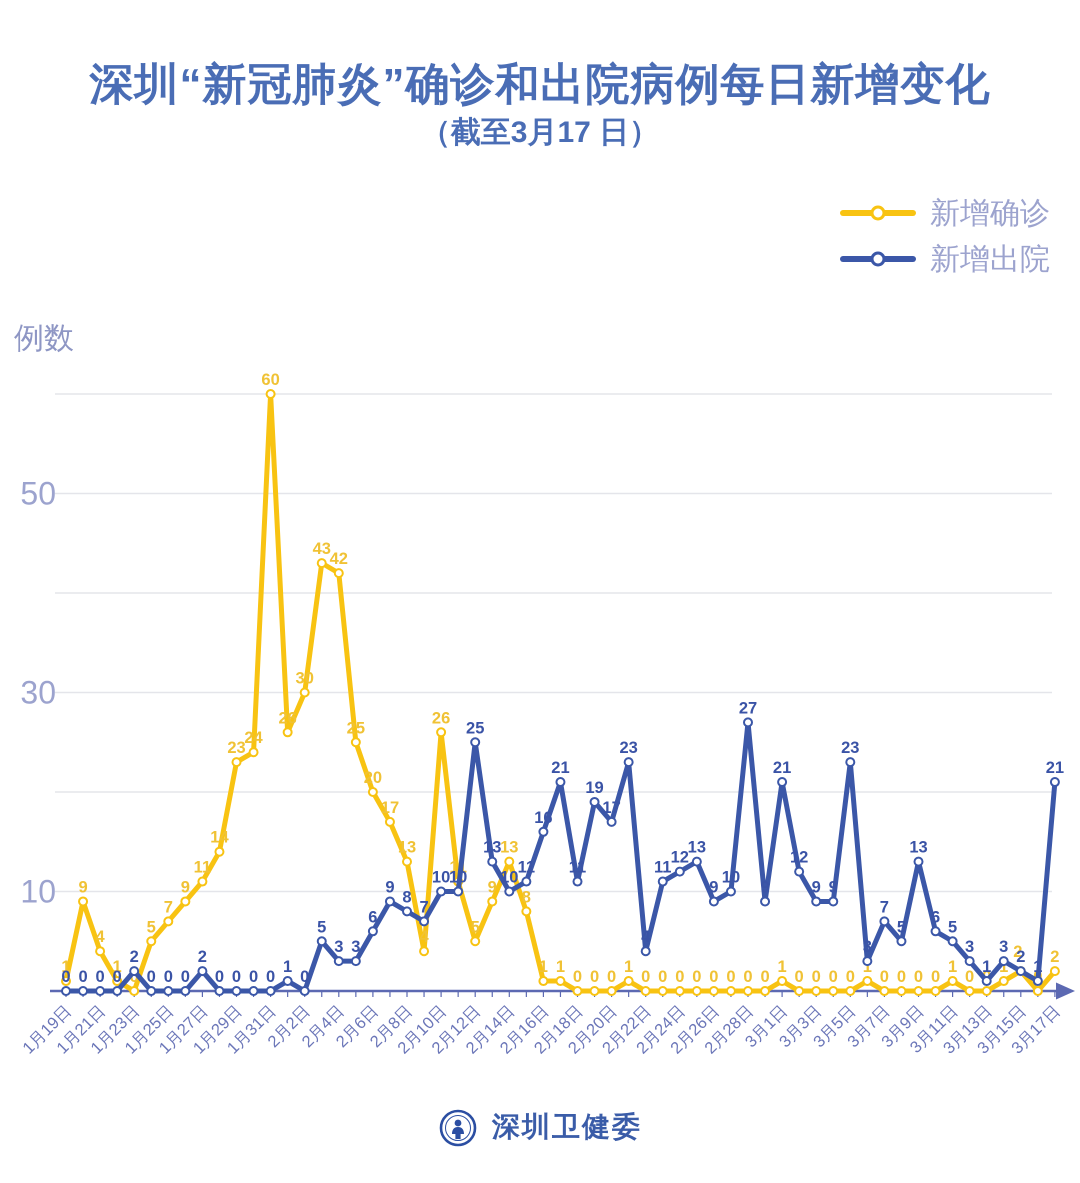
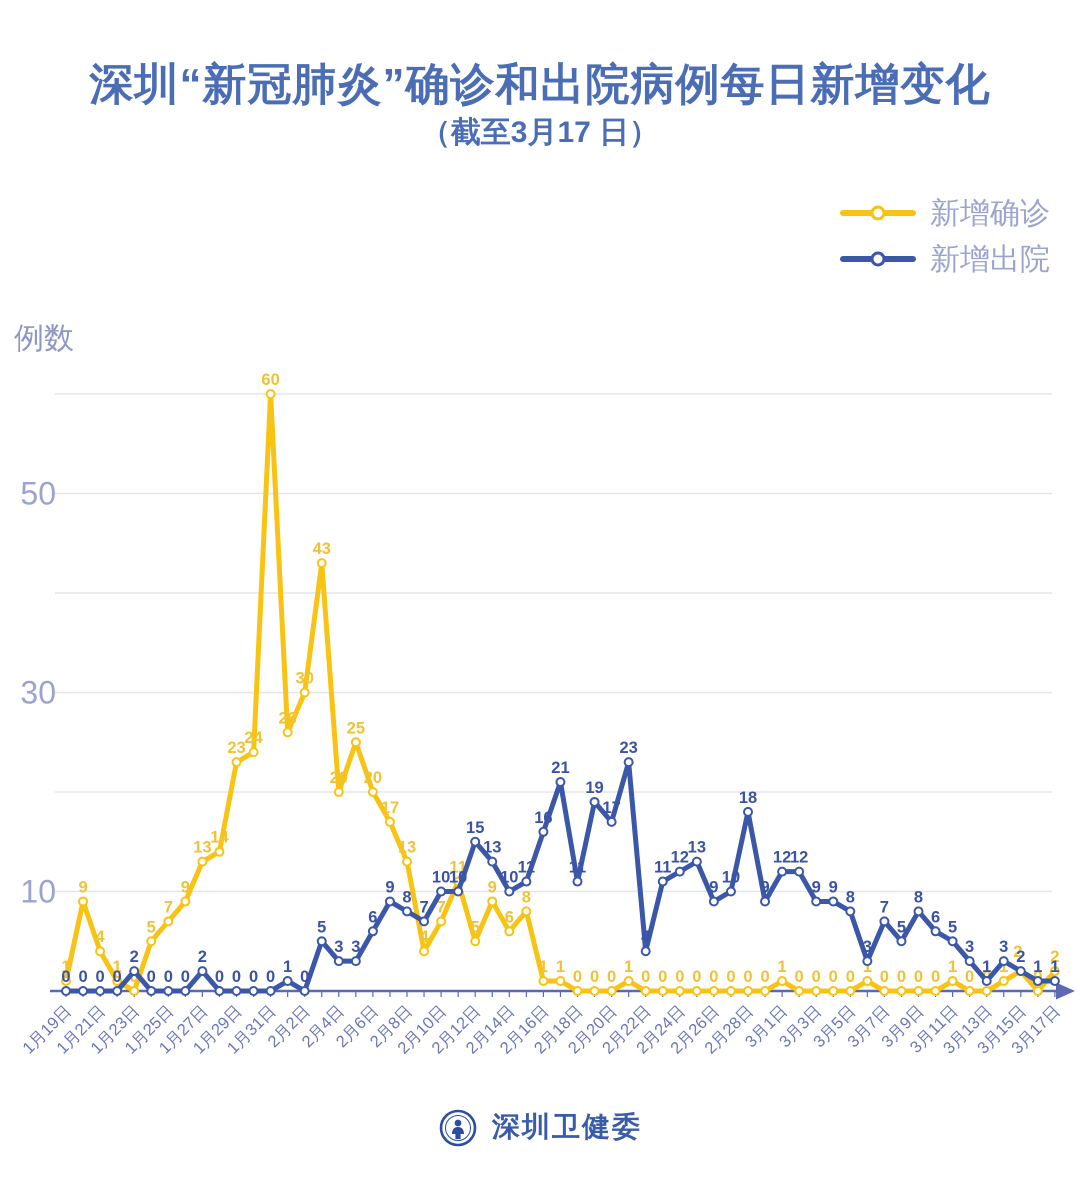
新增确诊/1月27日: 11 -> 13
新增确诊/2月4日: 42 -> 20
新增确诊/2月10日: 26 -> 7
新增出院/2月12日: 25 -> 15
新增确诊/2月14日: 13 -> 6
新增出院/2月28日: 27 -> 18
新增出院/3月1日: 21 -> 12
新增出院/3月5日: 23 -> 8
新增出院/3月9日: 13 -> 8
新增出院/3月17日: 21 -> 1
